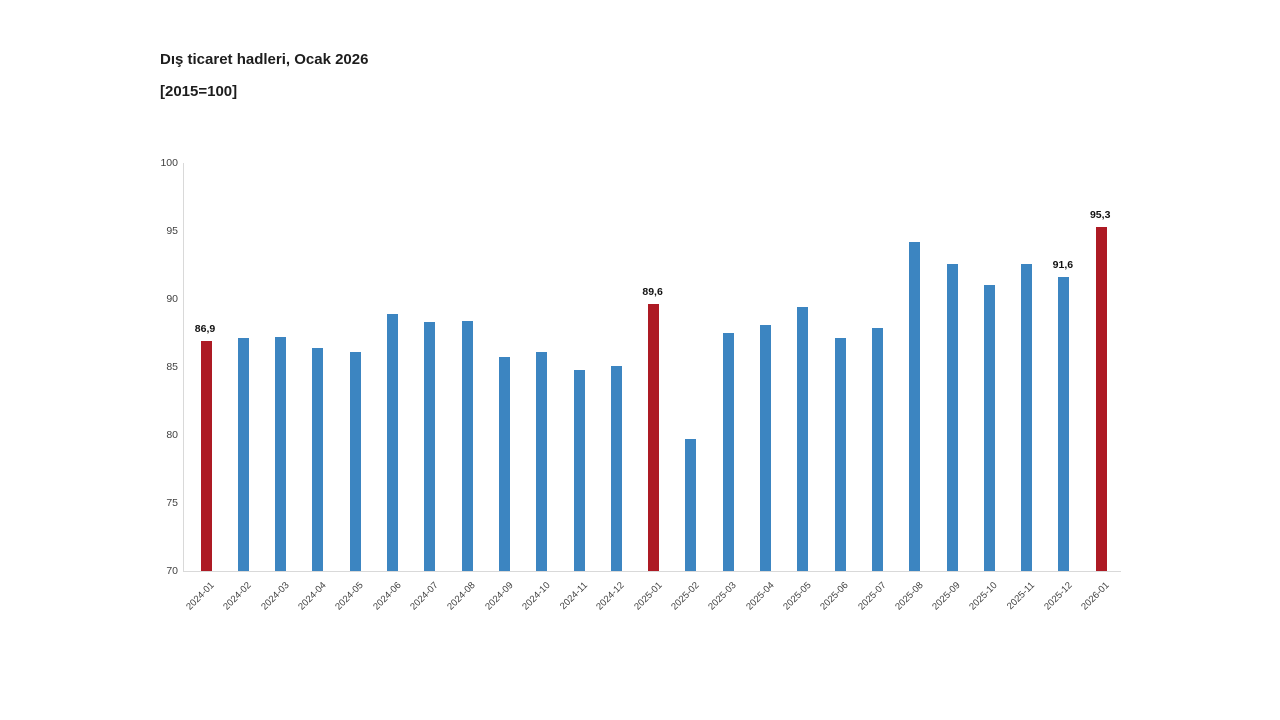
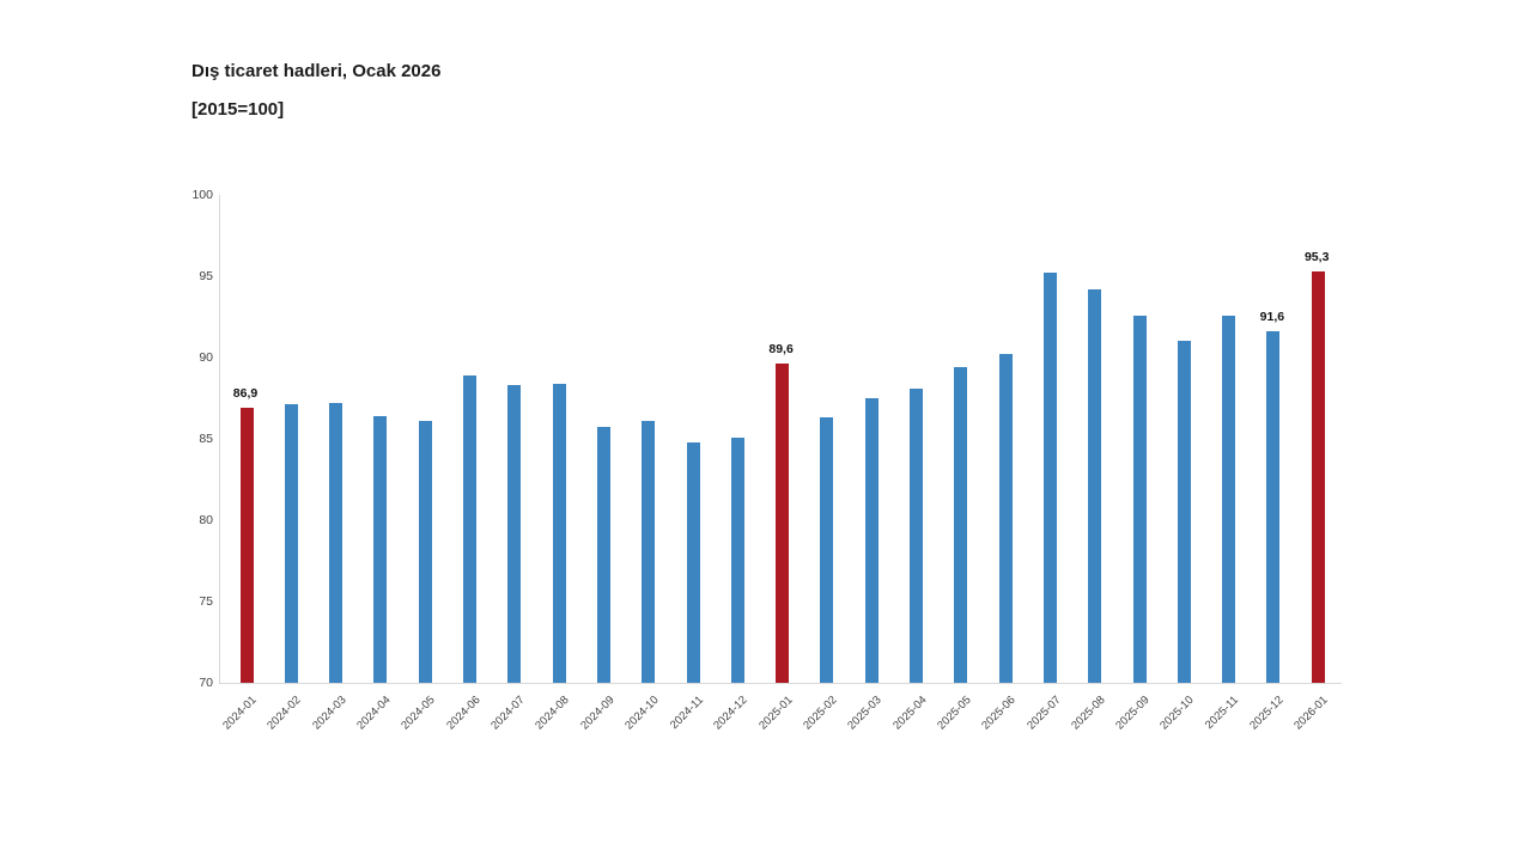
2025-02: 79.7 -> 86.3
2025-06: 87.1 -> 90.2
2025-07: 87.9 -> 95.2
